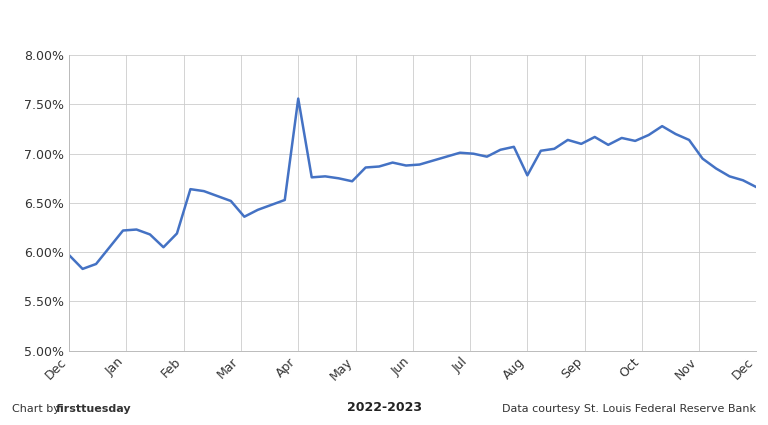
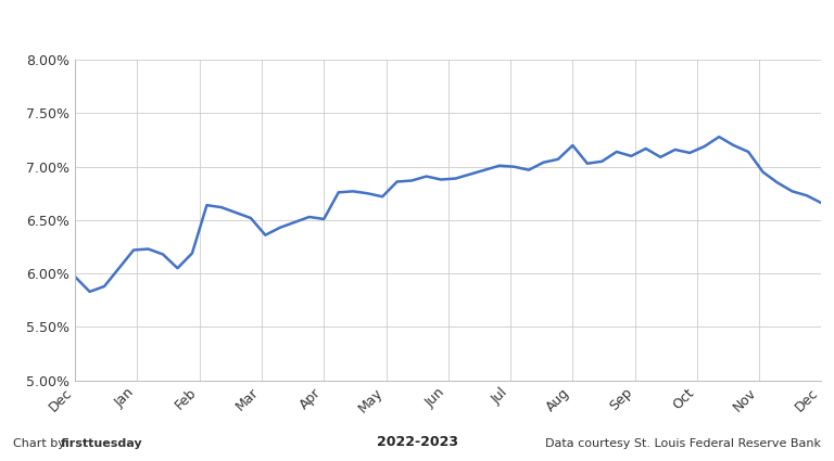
Apr: 7.56% -> 6.51%
Aug: 6.78% -> 7.20%
